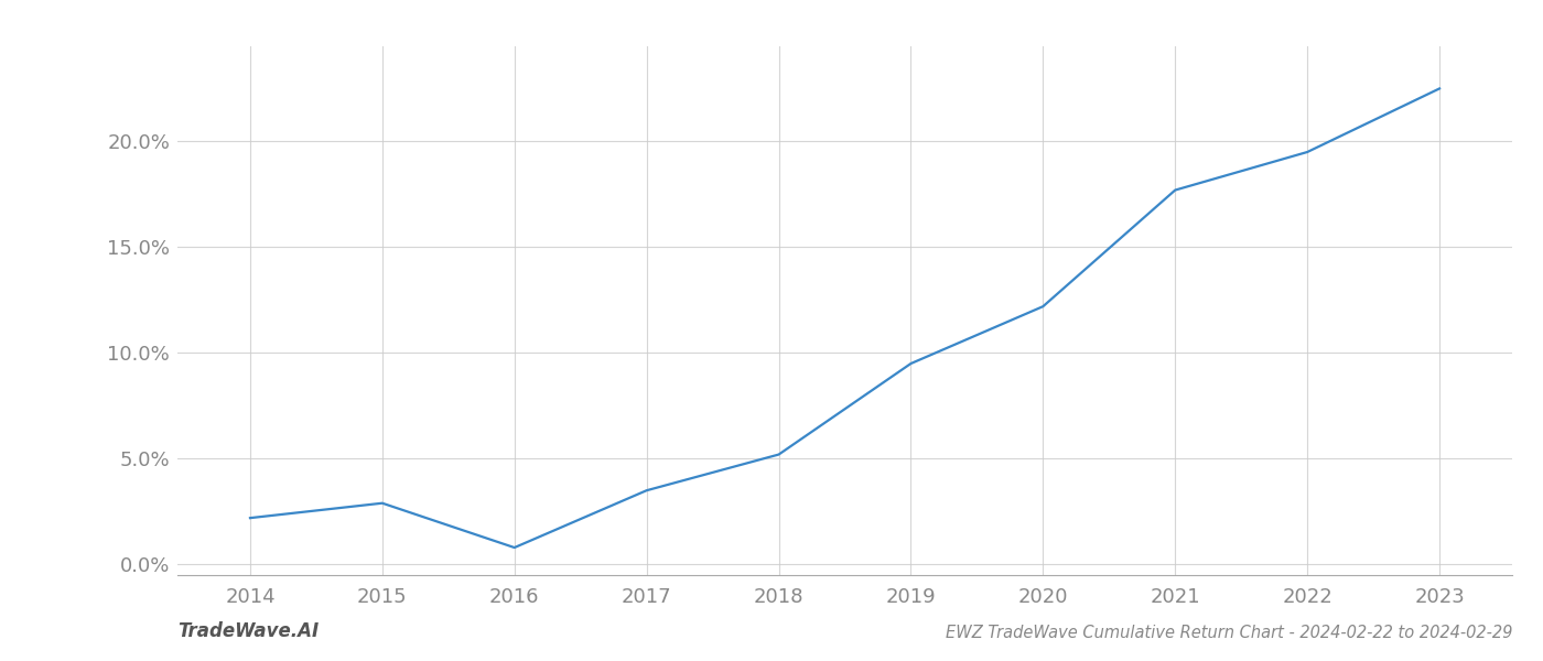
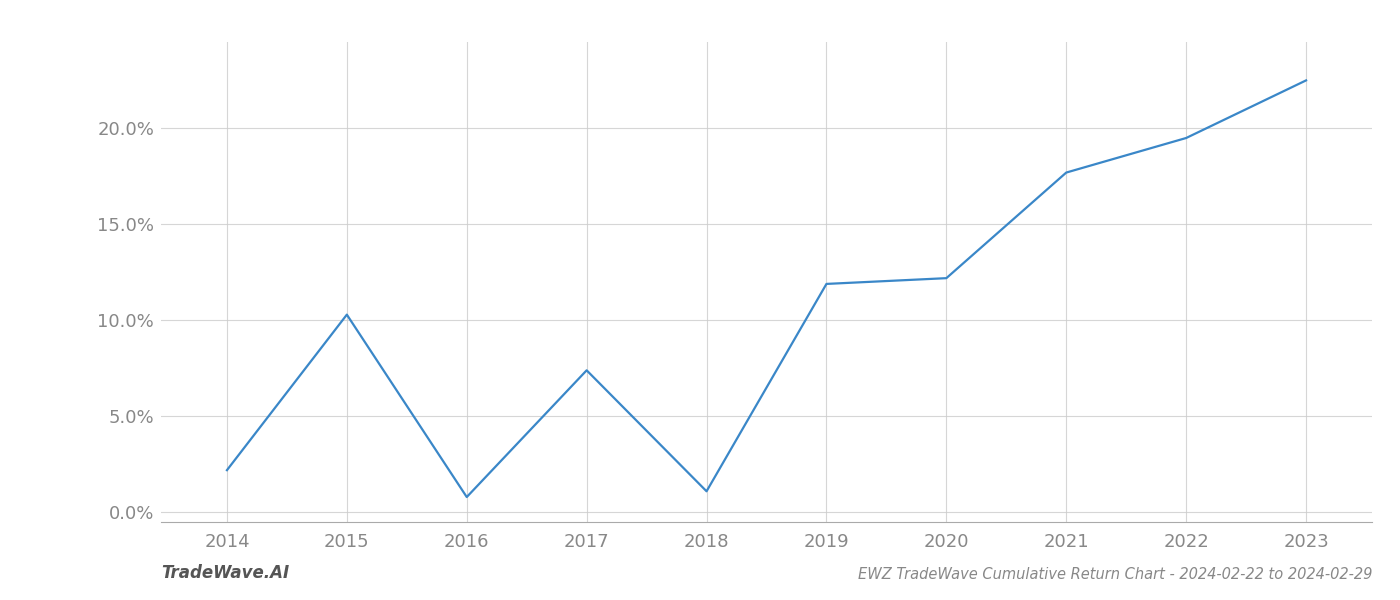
2015: 2.9% -> 10.3%
2017: 3.5% -> 7.4%
2018: 5.2% -> 1.1%
2019: 9.5% -> 11.9%
